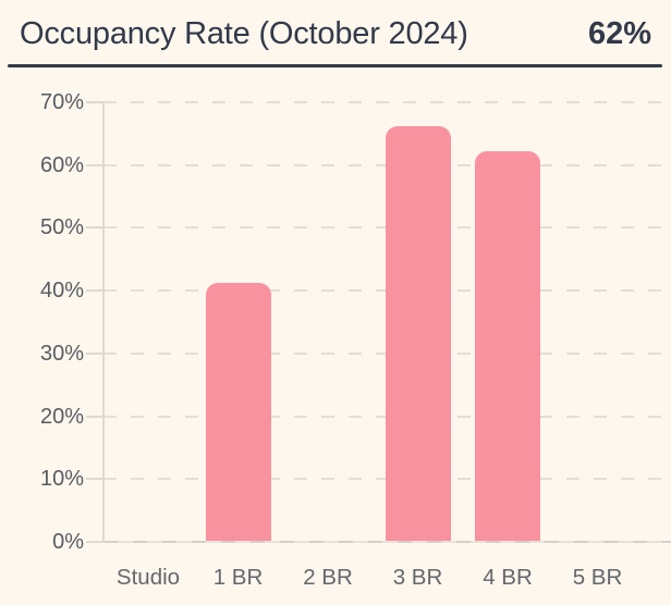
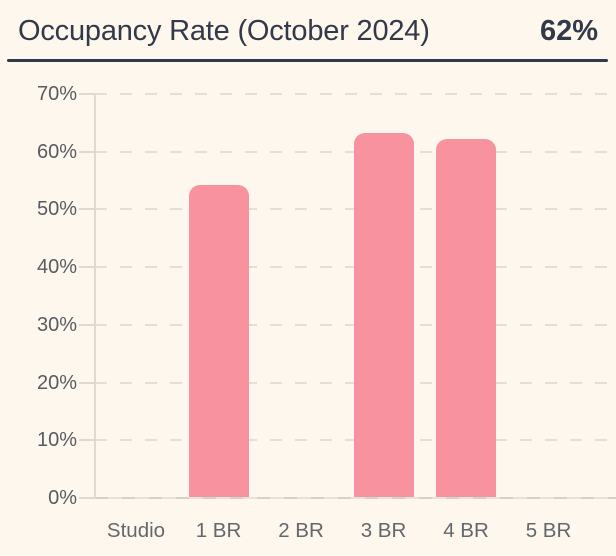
1 BR: 41% -> 54%
3 BR: 66% -> 63%
